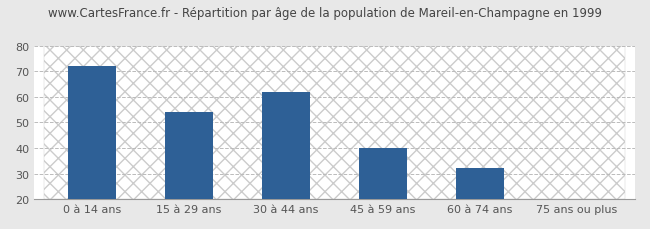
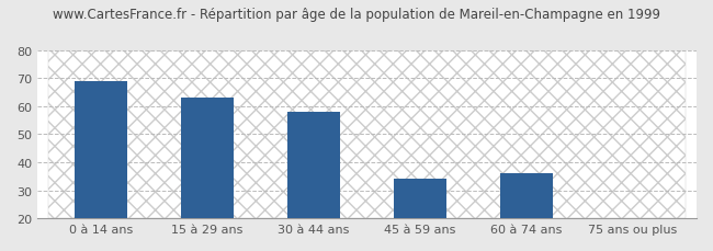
0 à 14 ans: 72 -> 69
15 à 29 ans: 54 -> 63
30 à 44 ans: 62 -> 58
45 à 59 ans: 40 -> 34
60 à 74 ans: 32 -> 36
